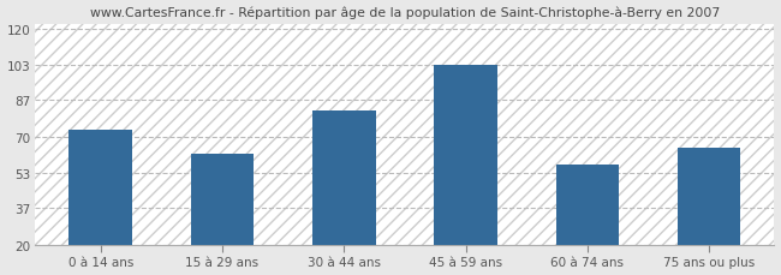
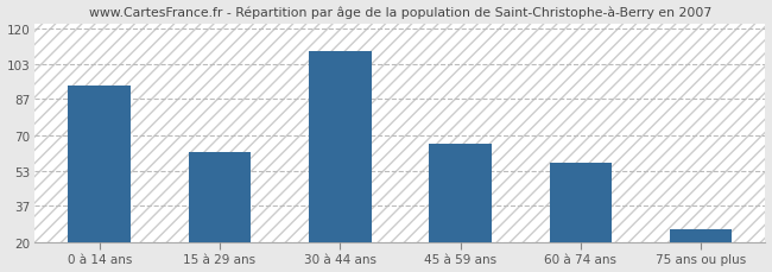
0 à 14 ans: 73 -> 93
30 à 44 ans: 82 -> 109
45 à 59 ans: 103 -> 66
75 ans ou plus: 65 -> 26
